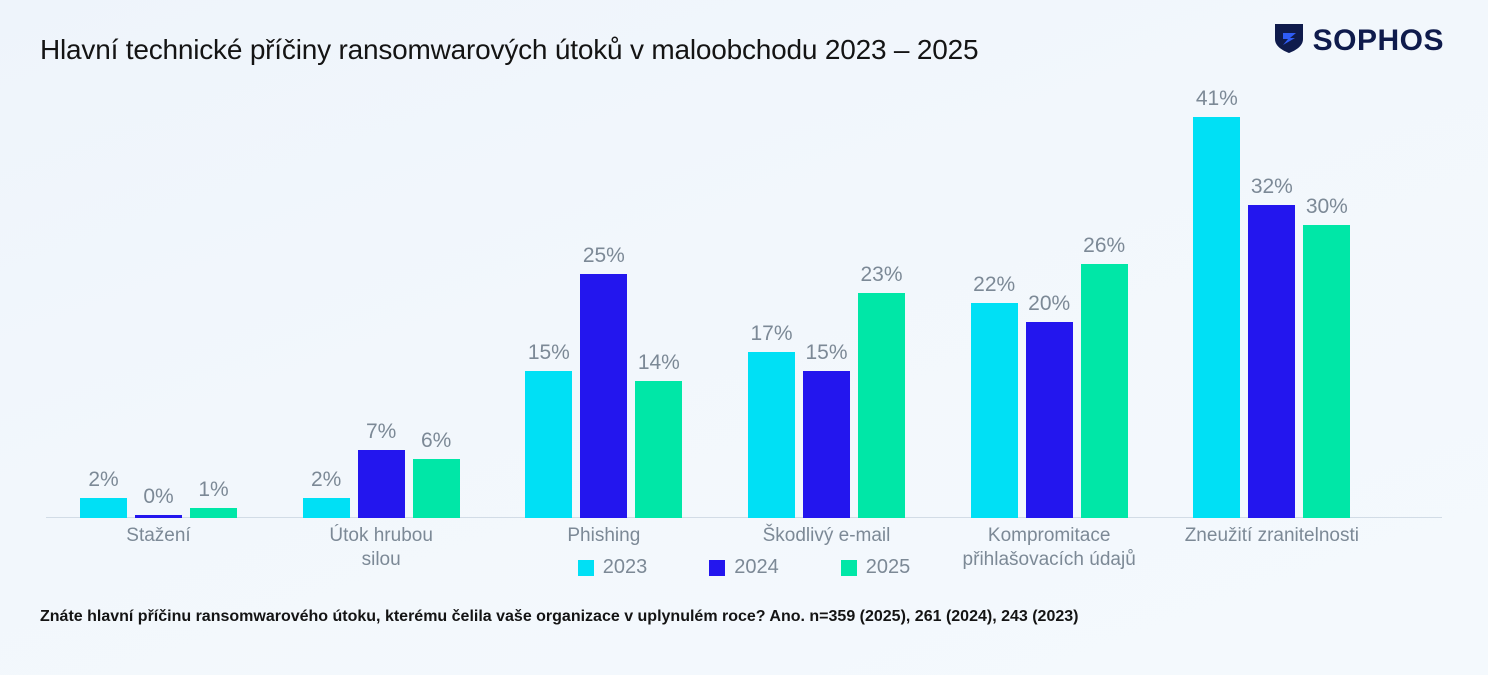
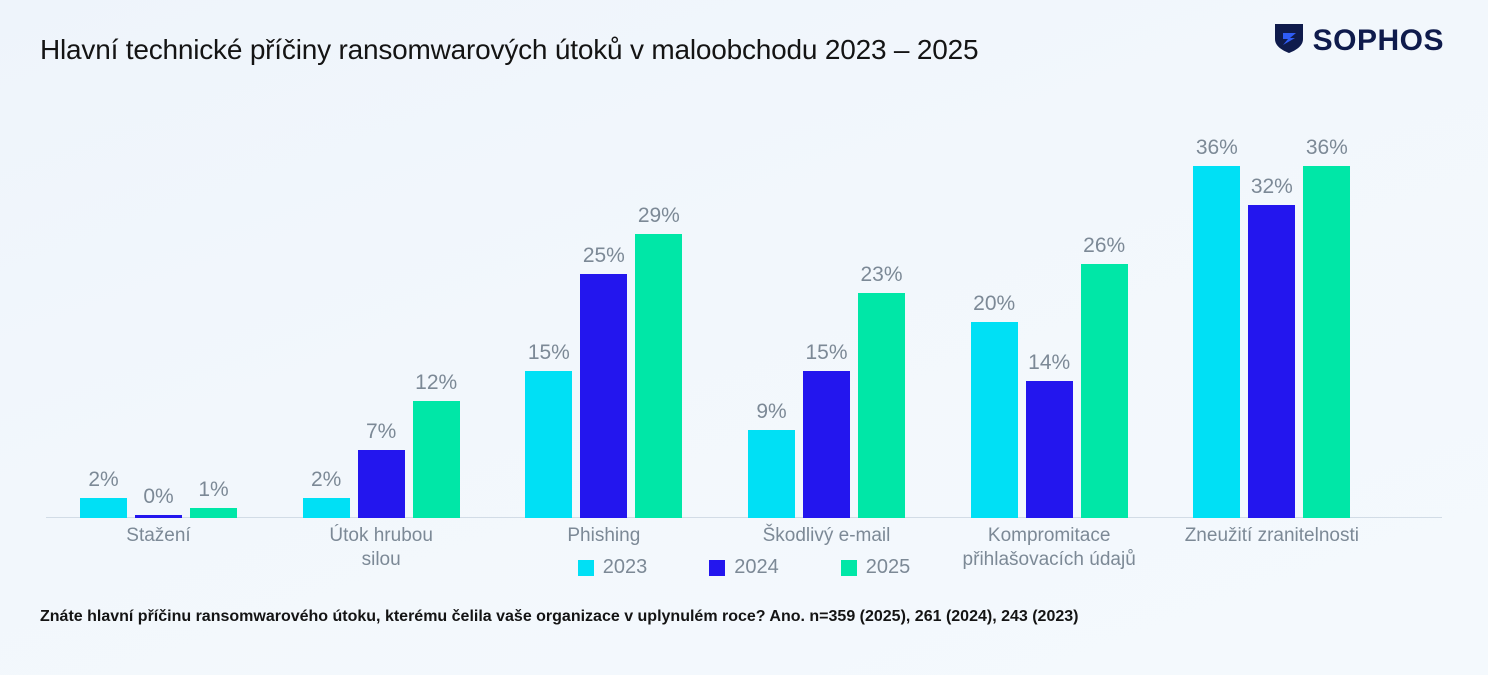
2025/Útok hrubou silou: 6% -> 12%
2025/Phishing: 14% -> 29%
2023/Škodlivý e-mail: 17% -> 9%
2023/Kompromitace přihlašovacích údajů: 22% -> 20%
2024/Kompromitace přihlašovacích údajů: 20% -> 14%
2023/Zneužití zranitelnosti: 41% -> 36%
2025/Zneužití zranitelnosti: 30% -> 36%
